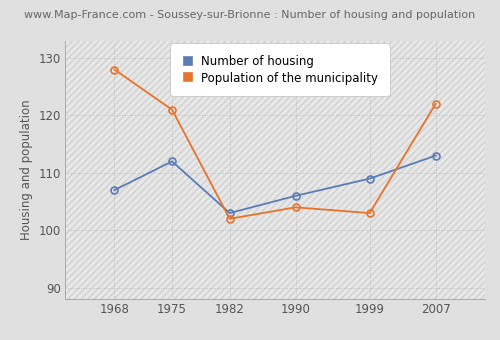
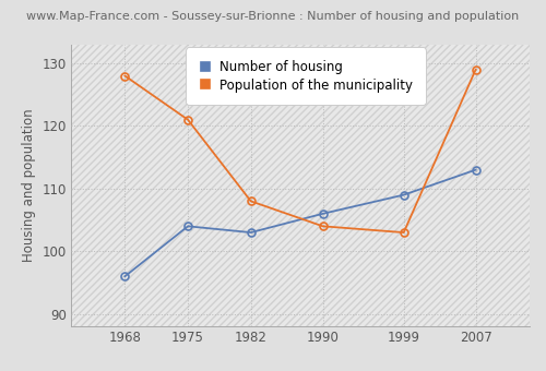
Number of housing/1968: 107 -> 96
Number of housing/1975: 112 -> 104
Population of the municipality/1982: 102 -> 108
Population of the municipality/2007: 122 -> 129
